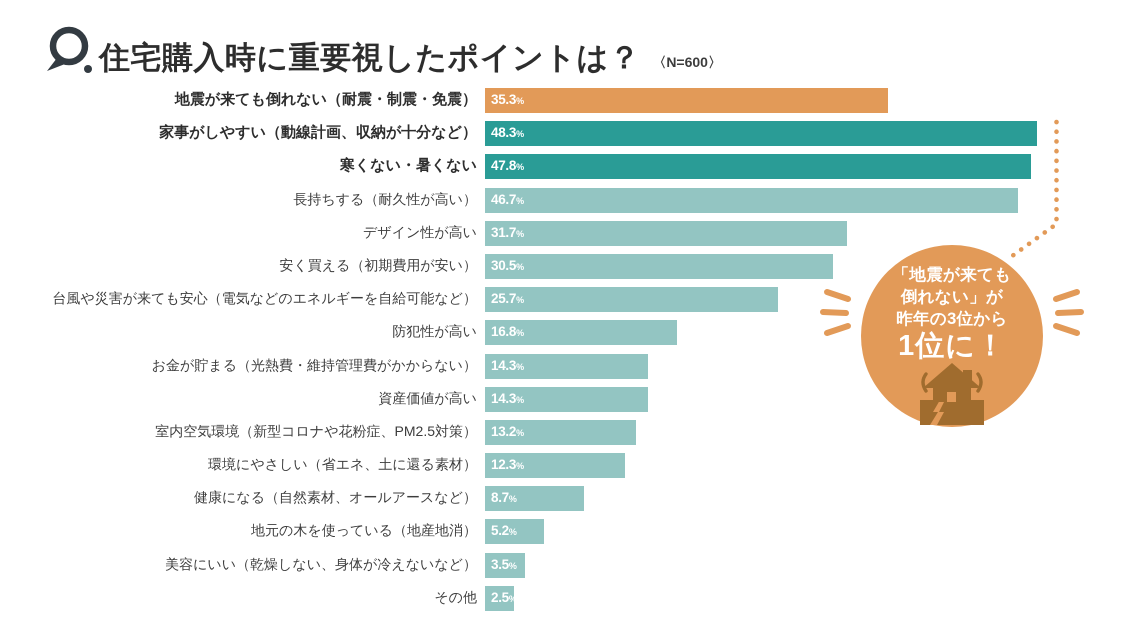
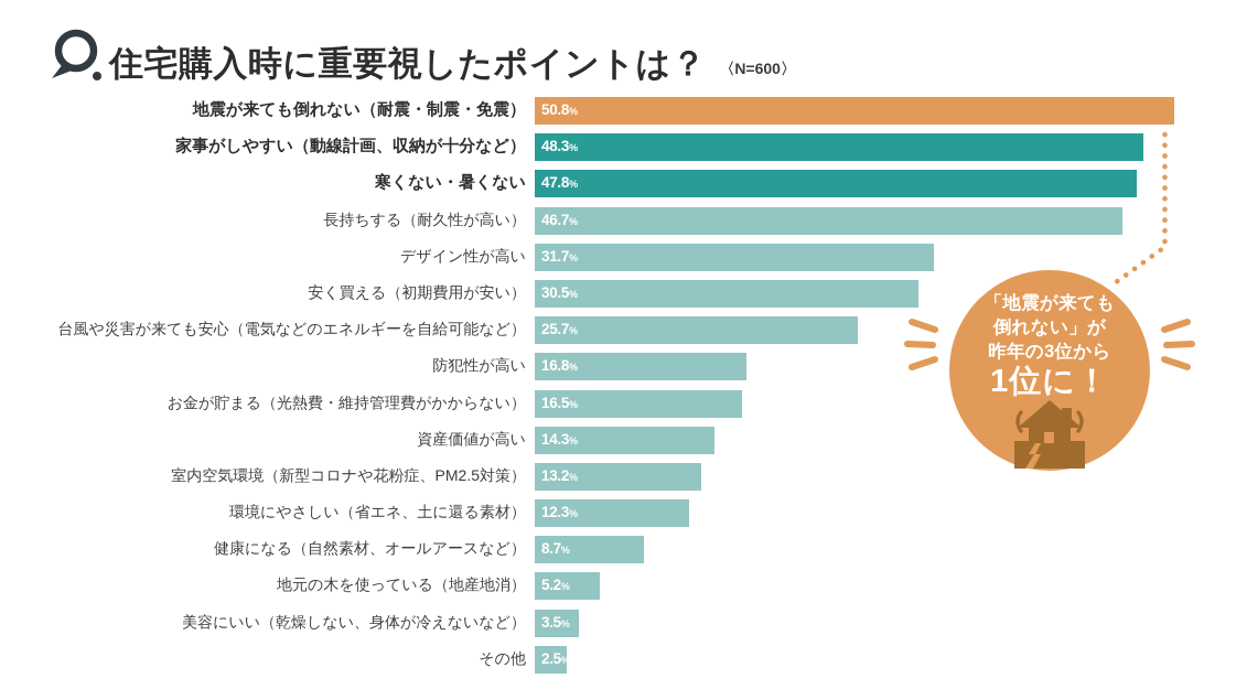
地震が来ても倒れない（耐震・制震・免震）: 35.3 -> 50.8
お金が貯まる（光熱費・維持管理費がかからない）: 14.3 -> 16.5
